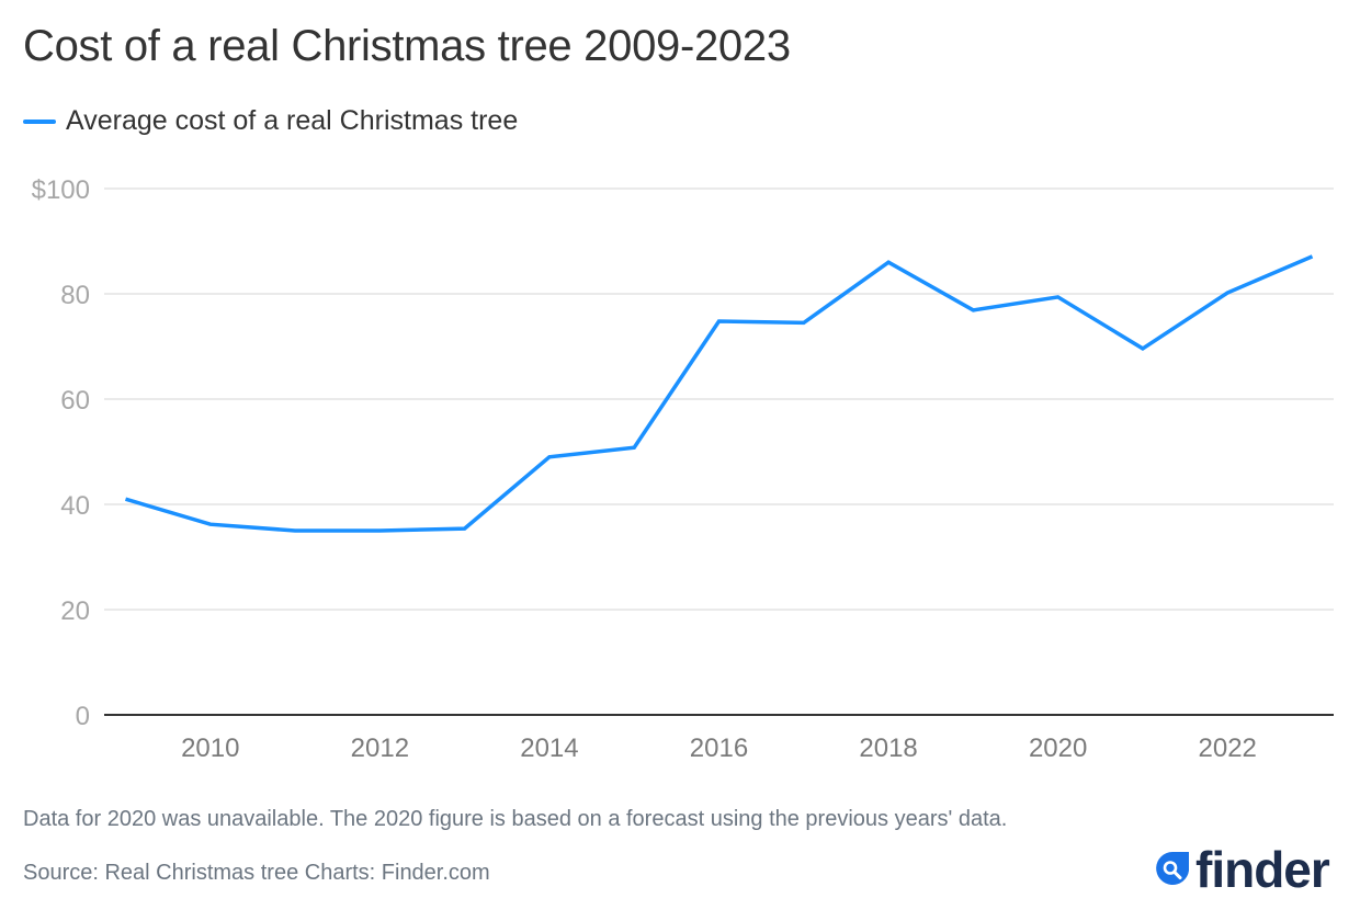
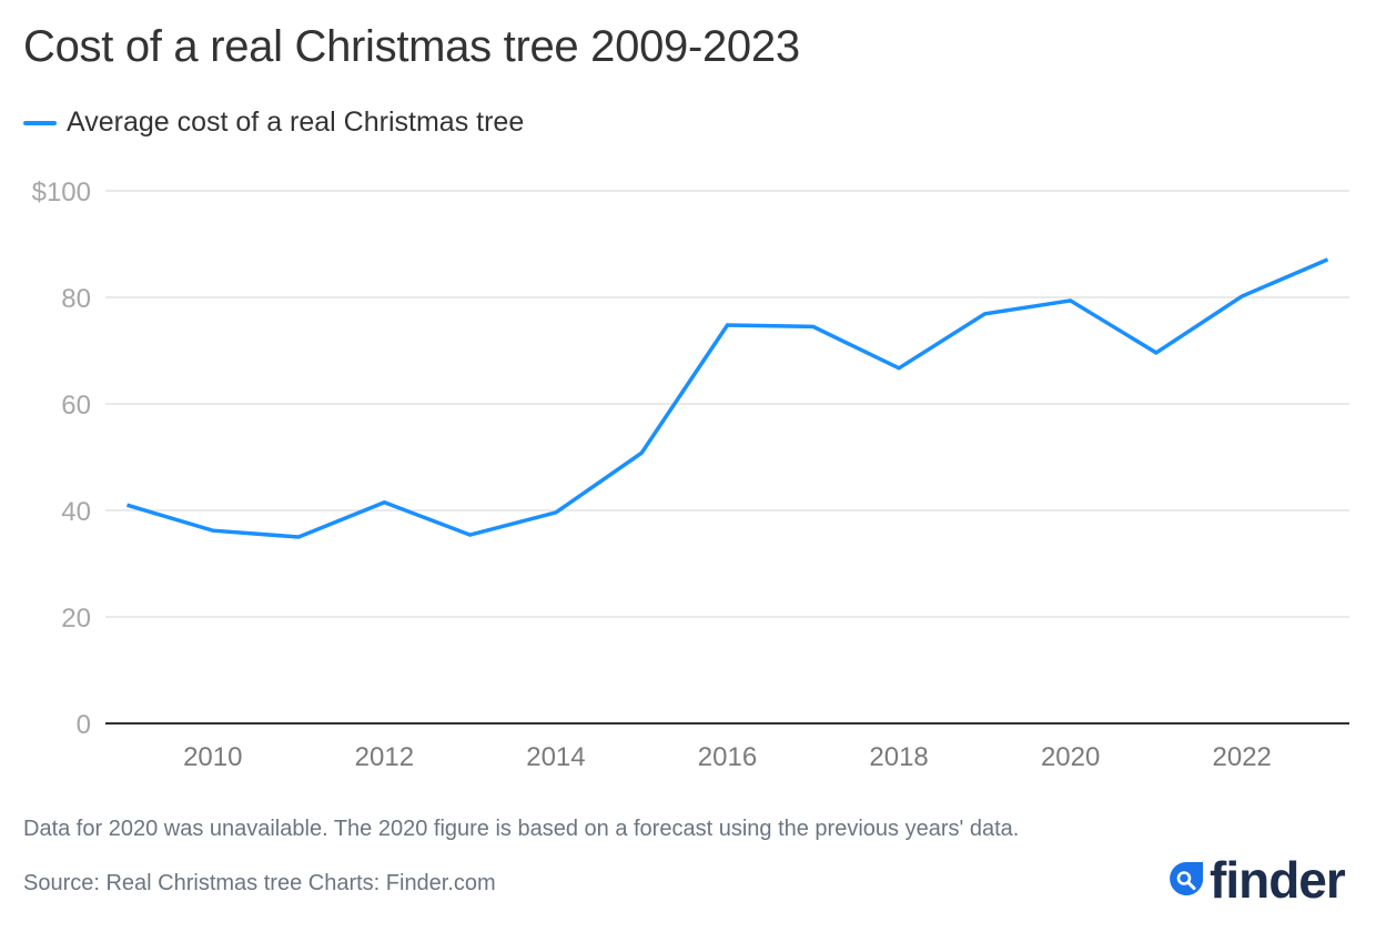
2012: $35 -> $42
2014: $49 -> $40
2018: $86 -> $67
